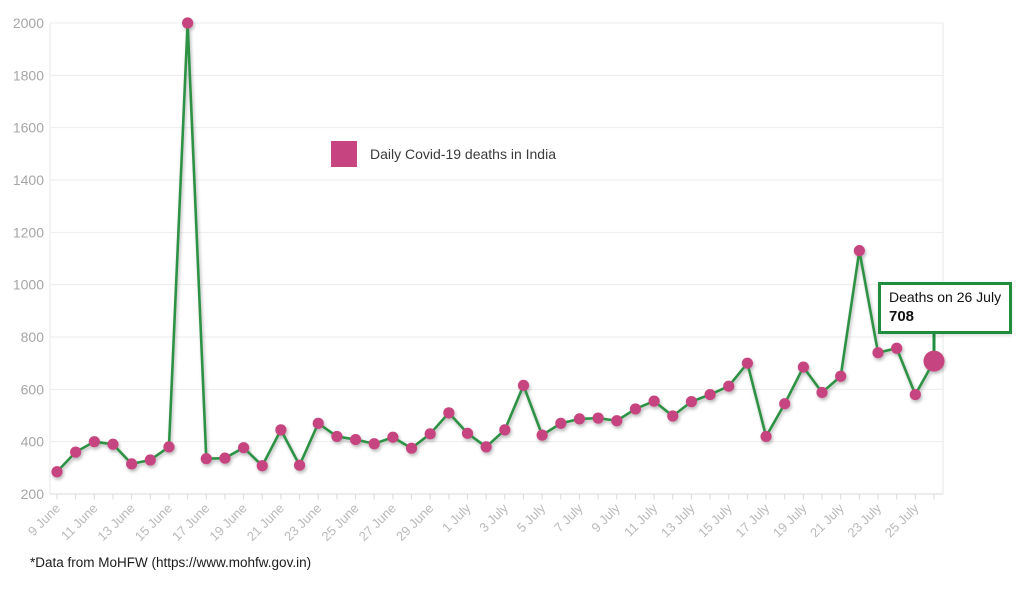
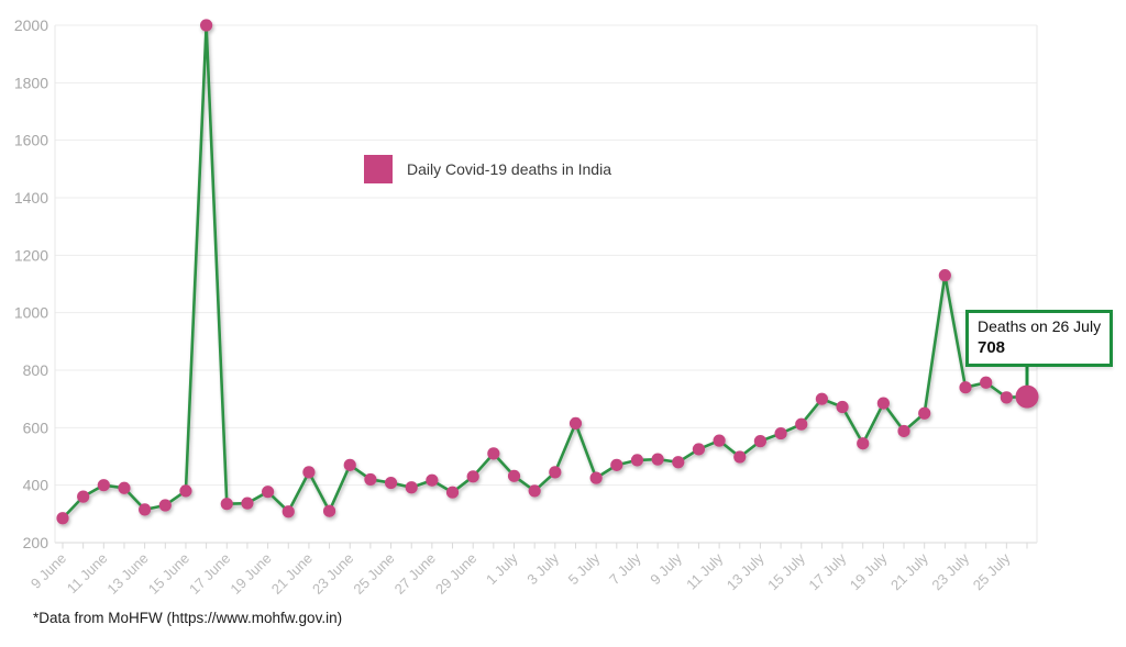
17 July: 420 -> 670
25 July: 580 -> 700
